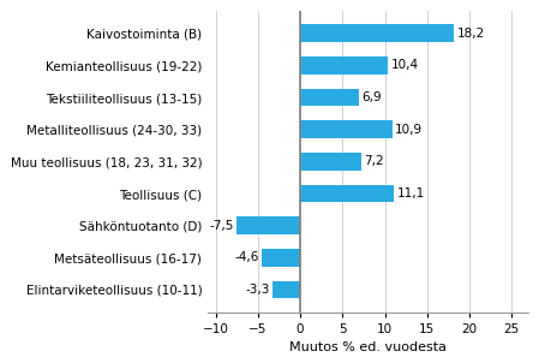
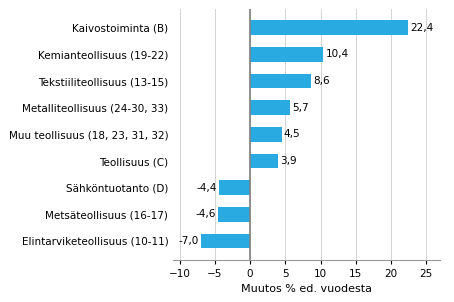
Kaivostoiminta (B): 18,2 -> 22,4
Tekstiiliteollisuus (13-15): 6,9 -> 8,6
Metalliteollisuus (24-30, 33): 10,9 -> 5,7
Muu teollisuus (18, 23, 31, 32): 7,2 -> 4,5
Teollisuus (C): 11,1 -> 3,9
Sähköntuotanto (D): -7,5 -> -4,4
Elintarviketeollisuus (10-11): -3,3 -> -7,0
